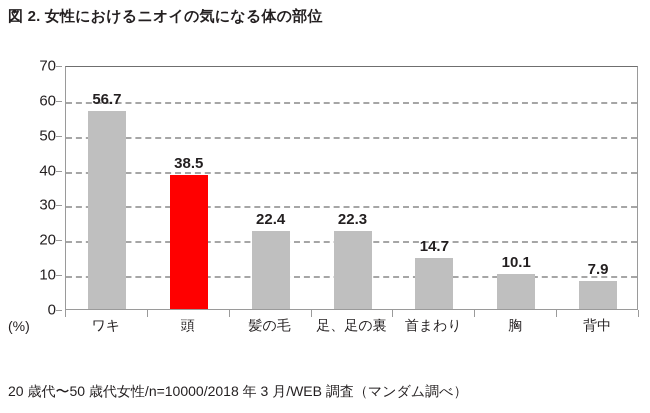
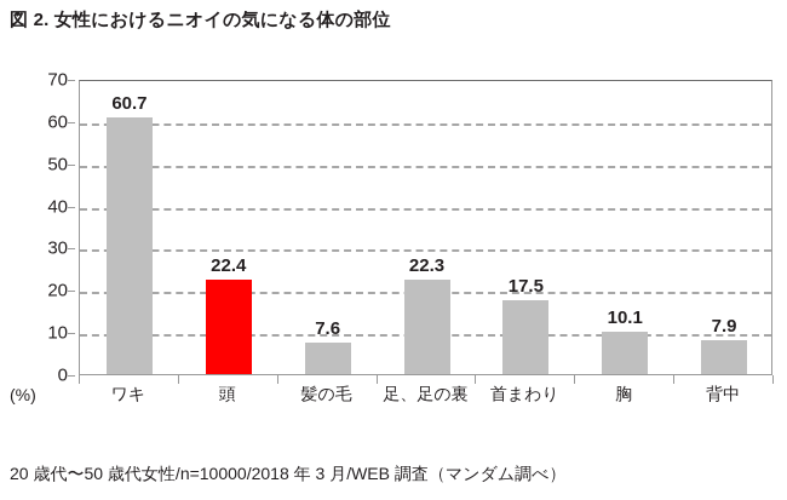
ワキ: 56.7 -> 60.7
頭: 38.5 -> 22.4
髪の毛: 22.4 -> 7.6
首まわり: 14.7 -> 17.5
